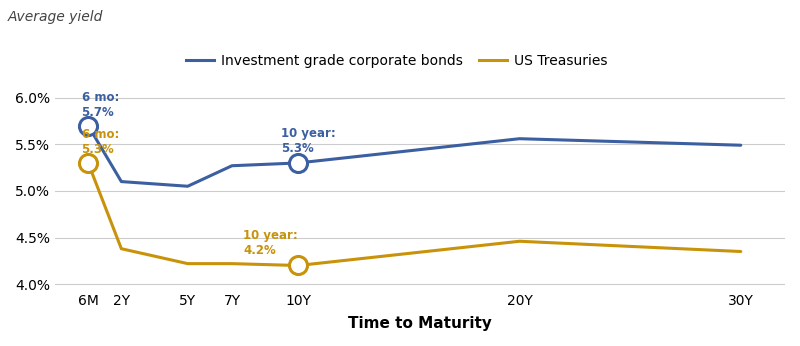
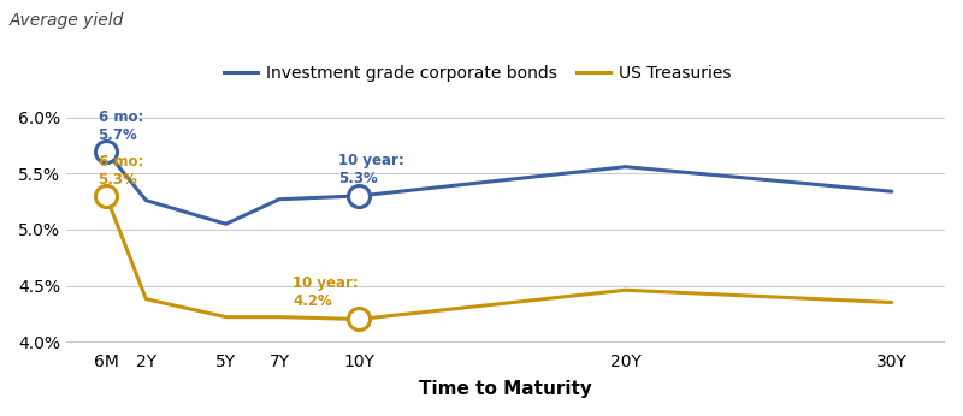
Investment grade corporate bonds/2Y: 5.10% -> 5.26%
Investment grade corporate bonds/30Y: 5.49% -> 5.34%
